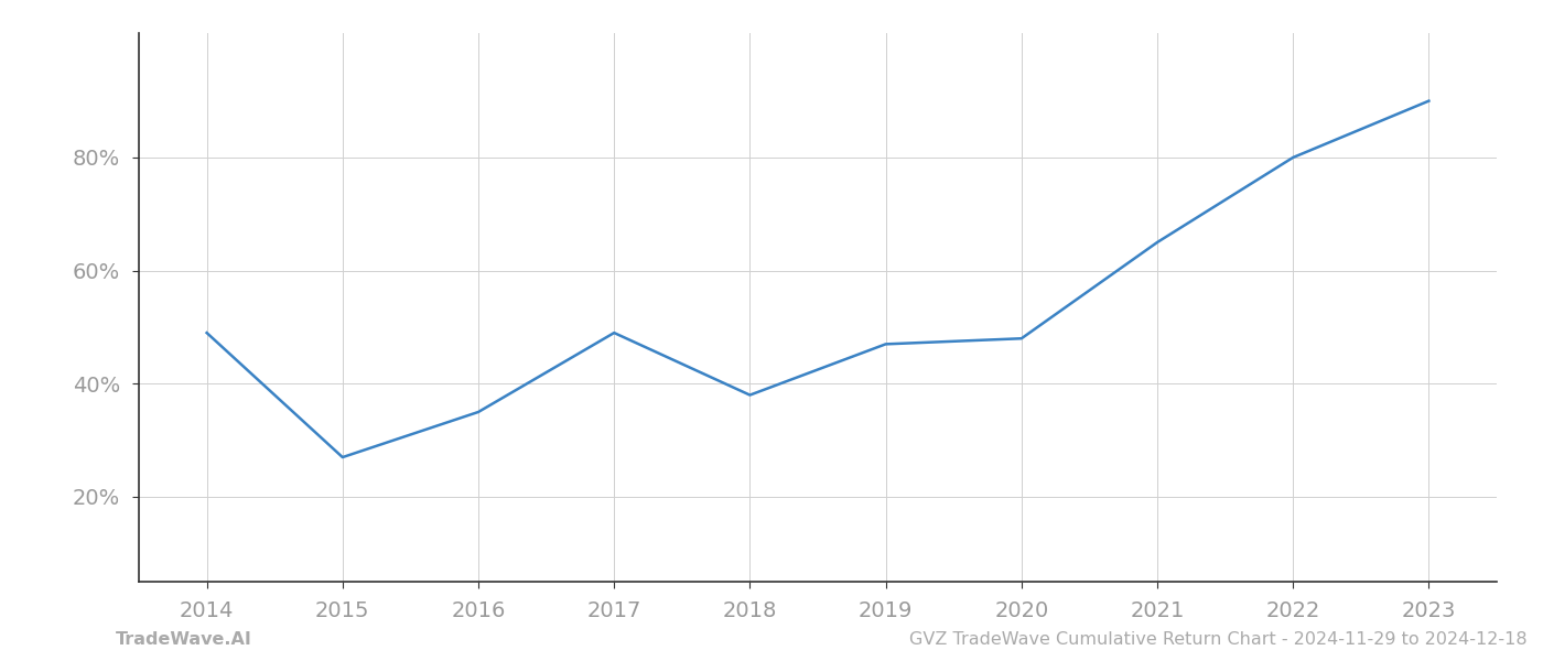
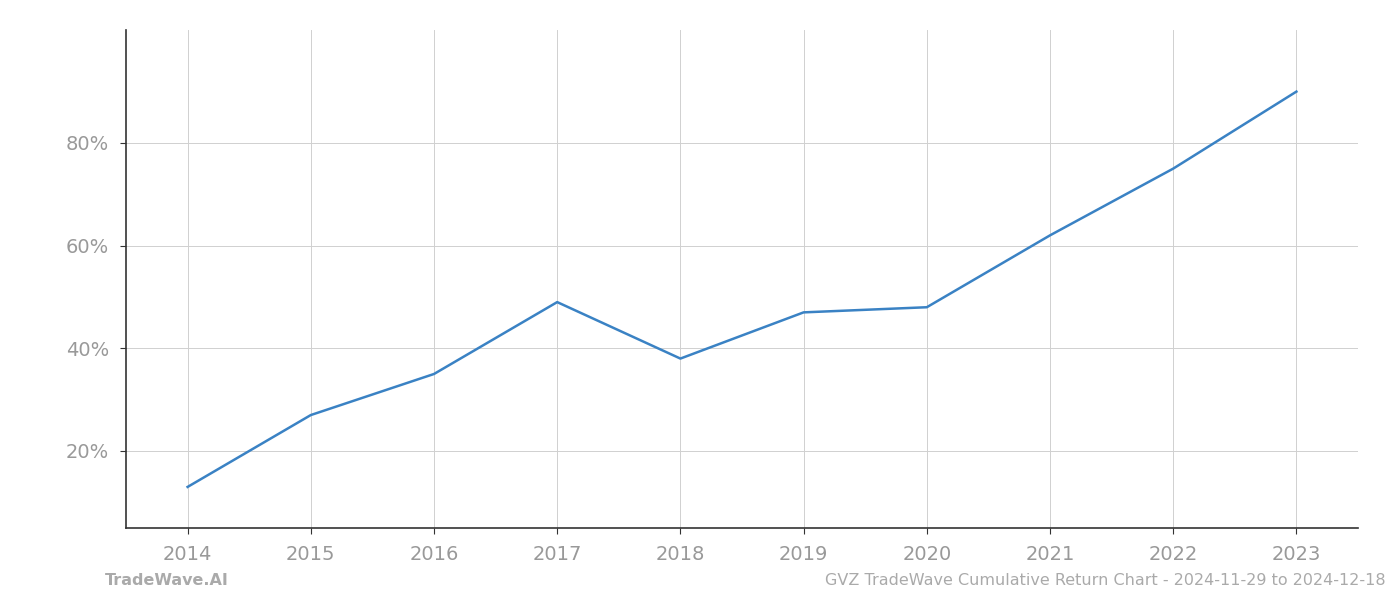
2014: 49% -> 13%
2021: 65% -> 62%
2022: 80% -> 75%
